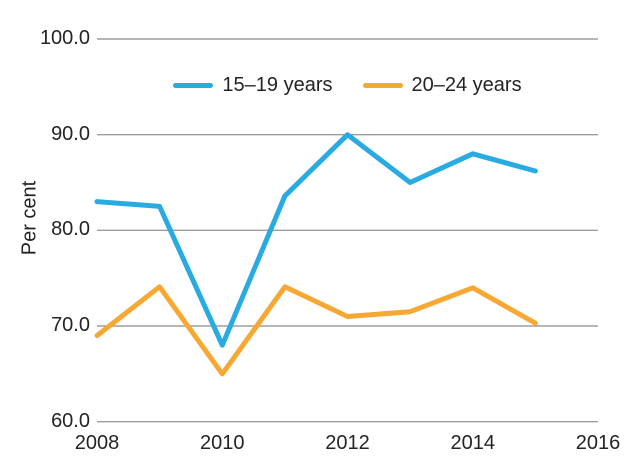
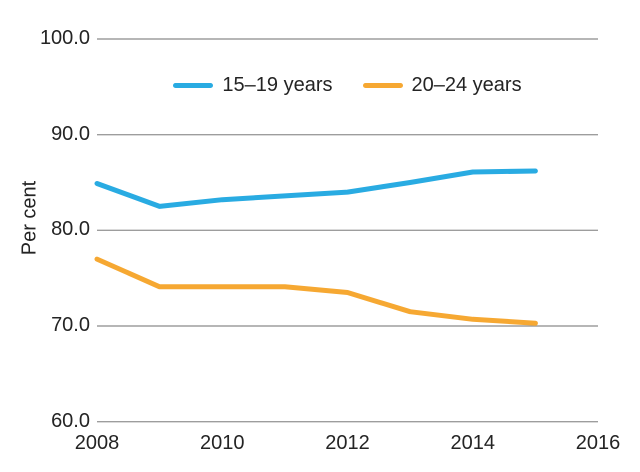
15–19 years/2008: 83 -> 85
20–24 years/2008: 69 -> 77
15–19 years/2010: 68 -> 83
20–24 years/2010: 65 -> 74
15–19 years/2012: 90 -> 84
20–24 years/2012: 71 -> 74
15–19 years/2014: 88 -> 86
20–24 years/2014: 74 -> 71
